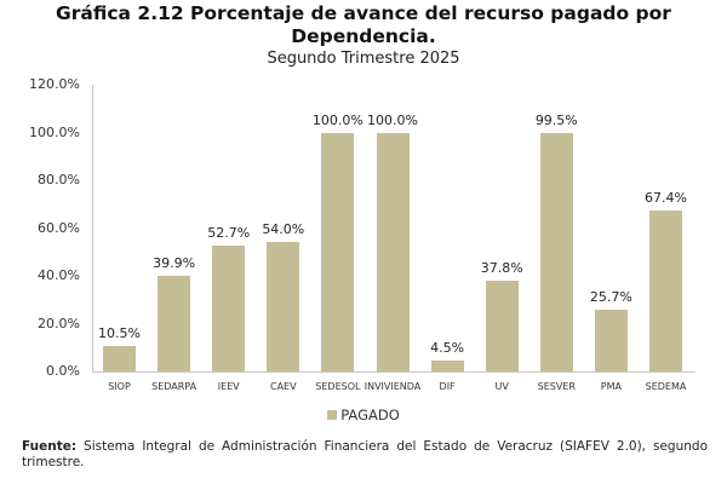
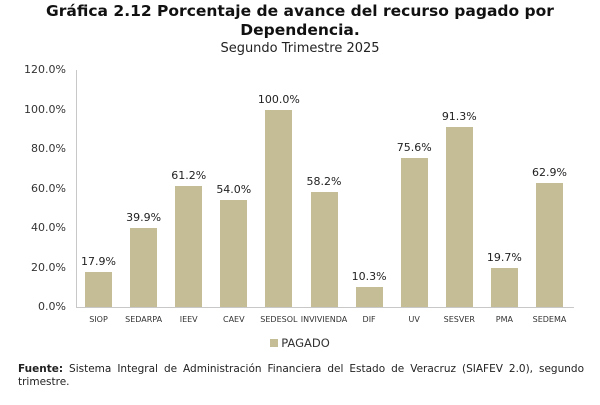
SIOP: 10.5% -> 17.9%
IEEV: 52.7% -> 61.2%
INVIVIENDA: 100.0% -> 58.2%
DIF: 4.5% -> 10.3%
UV: 37.8% -> 75.6%
SESVER: 99.5% -> 91.3%
PMA: 25.7% -> 19.7%
SEDEMA: 67.4% -> 62.9%
